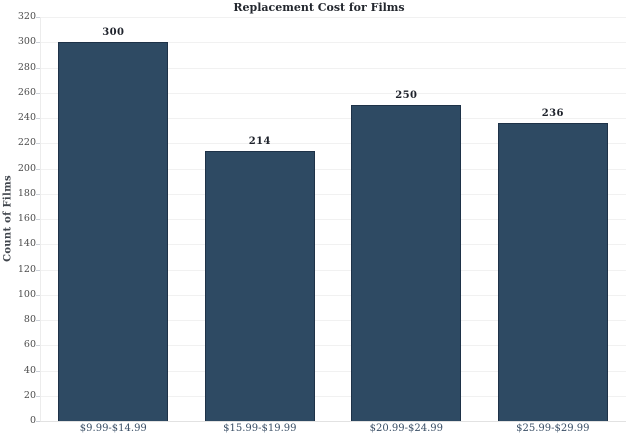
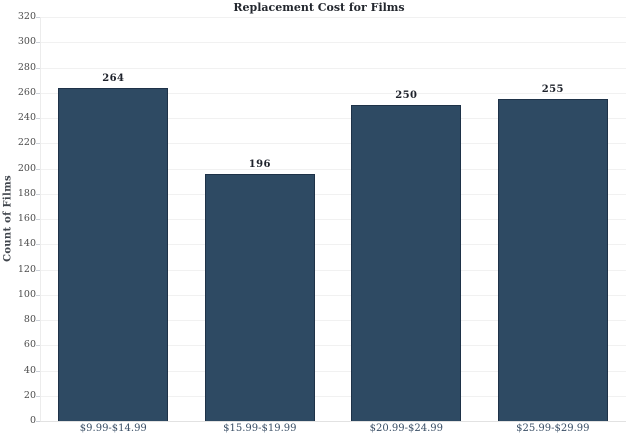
$9.99-$14.99: 300 -> 264
$15.99-$19.99: 214 -> 196
$25.99-$29.99: 236 -> 255
